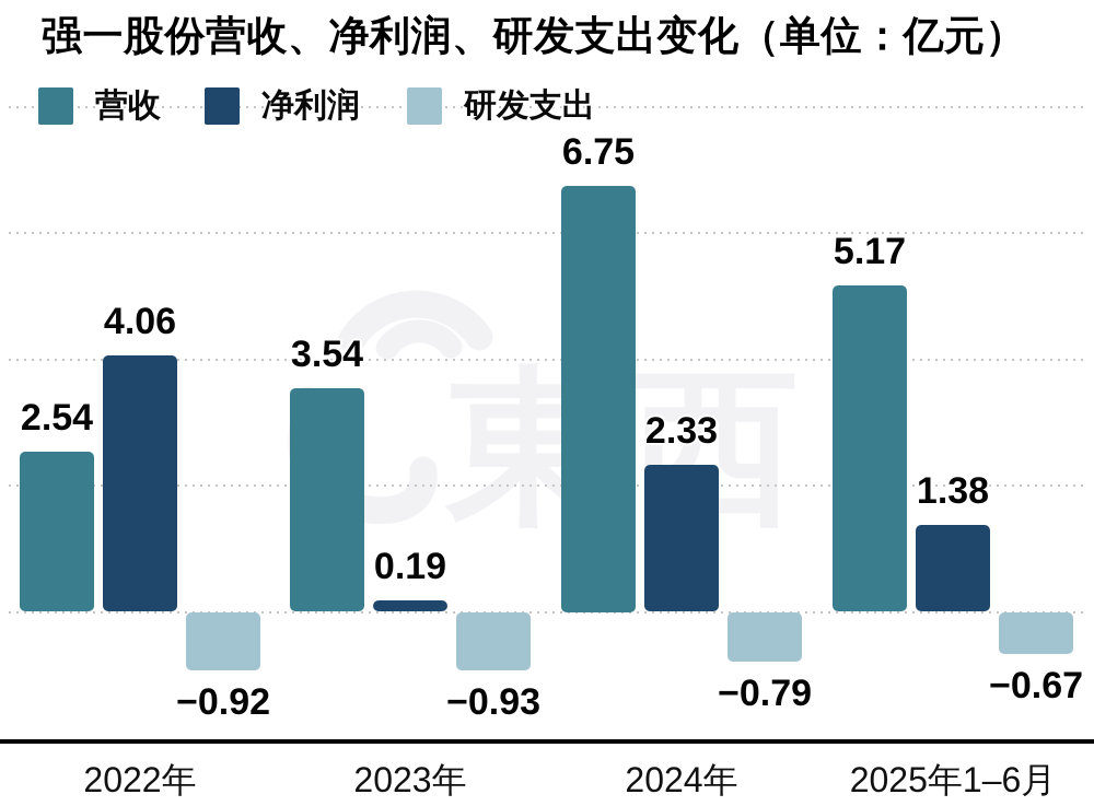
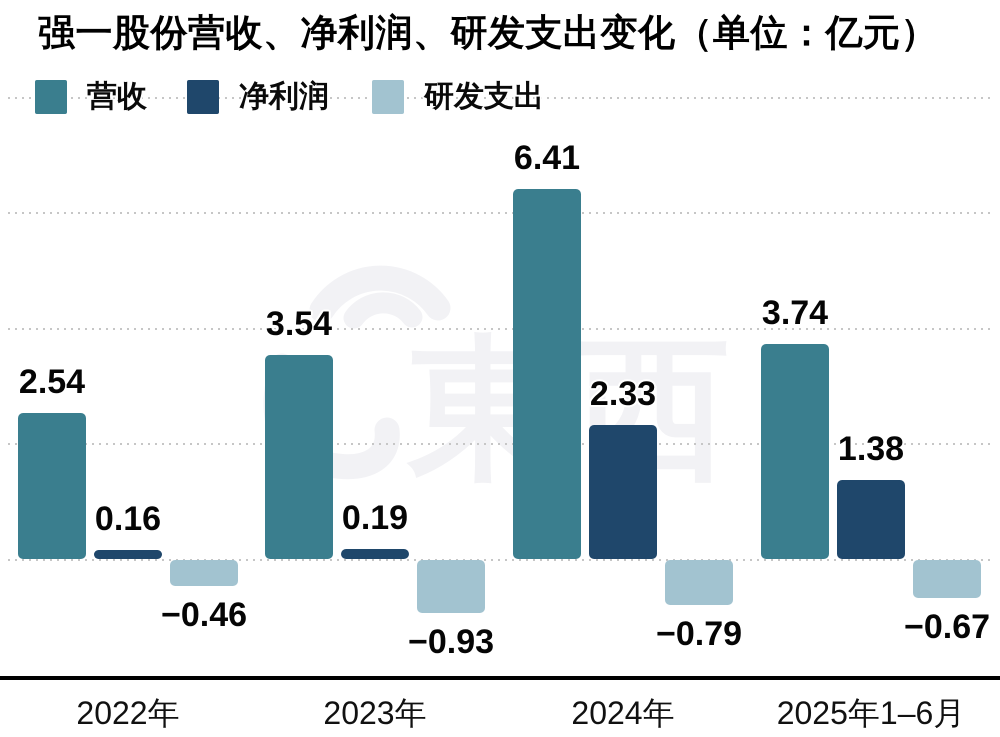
净利润/2022年: 4.06 -> 0.16
研发支出/2022年: −0.92 -> −0.46
营收/2024年: 6.75 -> 6.41
营收/2025年1–6月: 5.17 -> 3.74
